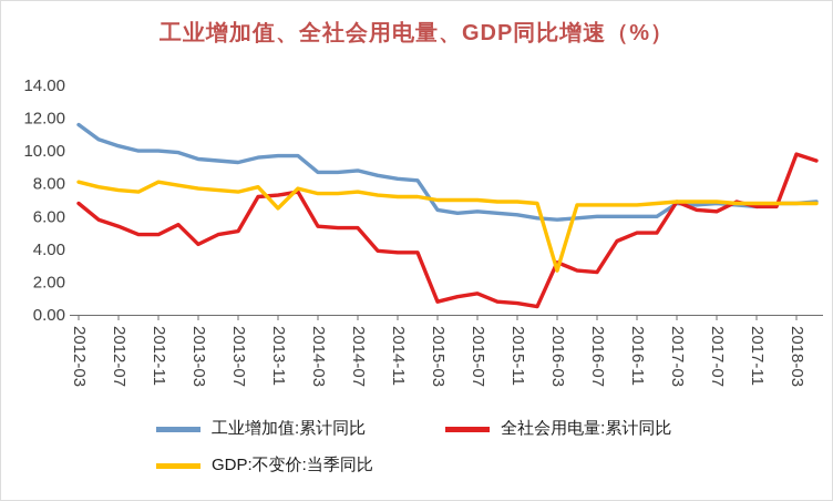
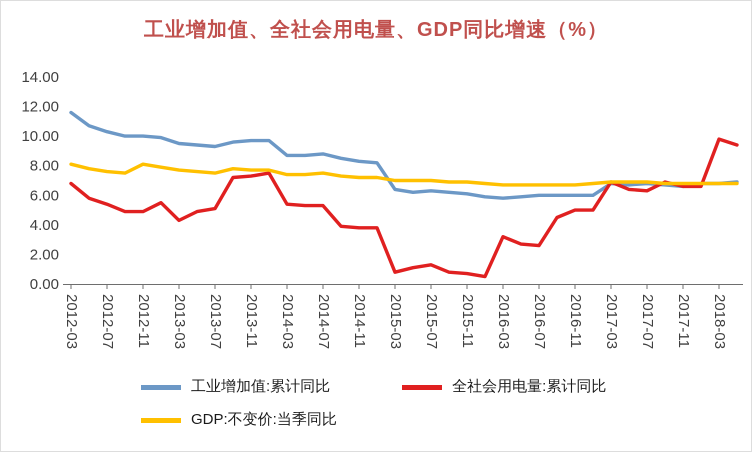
GDP:不变价:当季同比/2013-11: 6.5 -> 7.7
GDP:不变价:当季同比/2016-03: 2.7 -> 6.7
